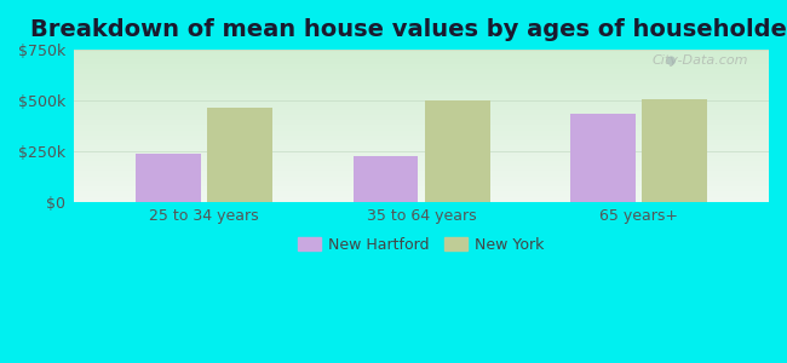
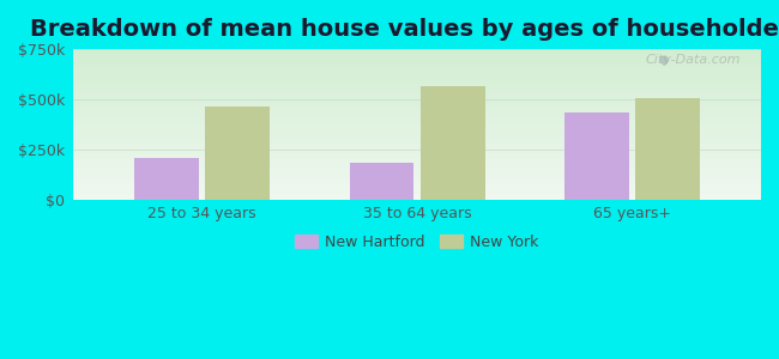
New Hartford/25 to 34 years: $240k -> $210k
New Hartford/35 to 64 years: $230k -> $180k
New York/35 to 64 years: $500k -> $560k
